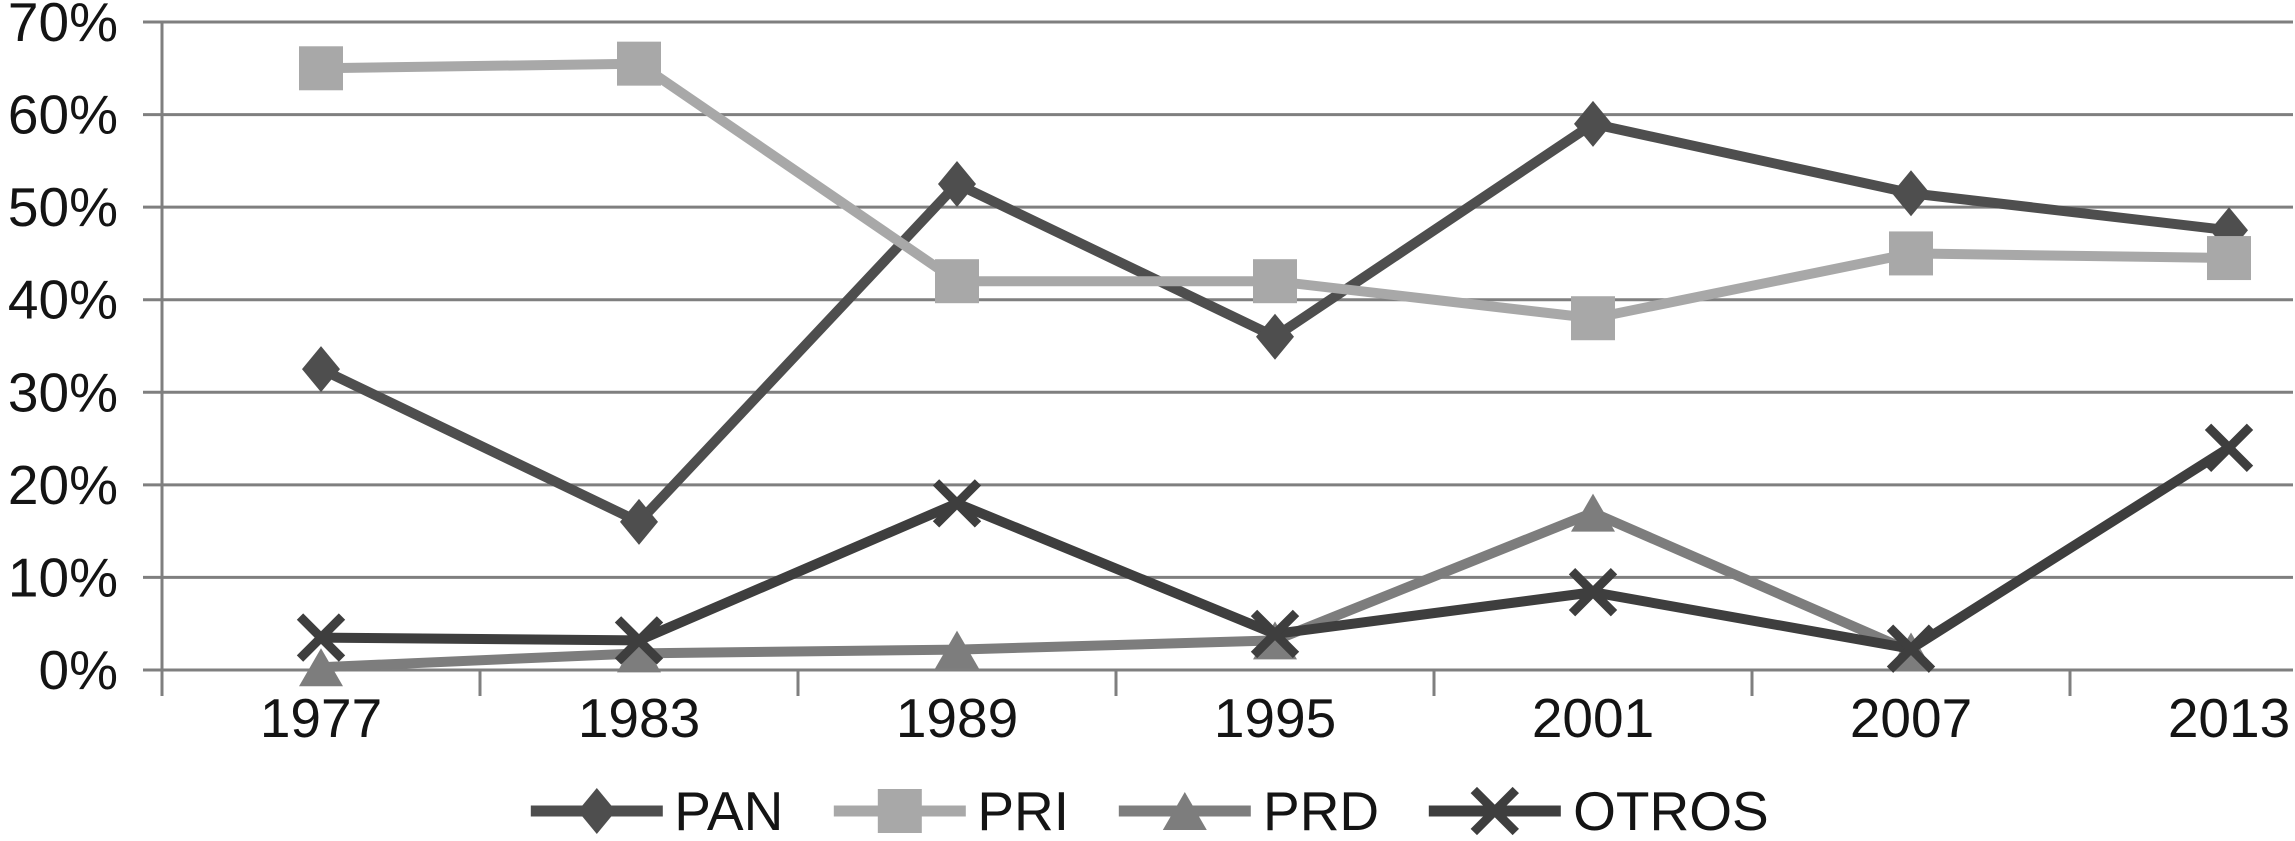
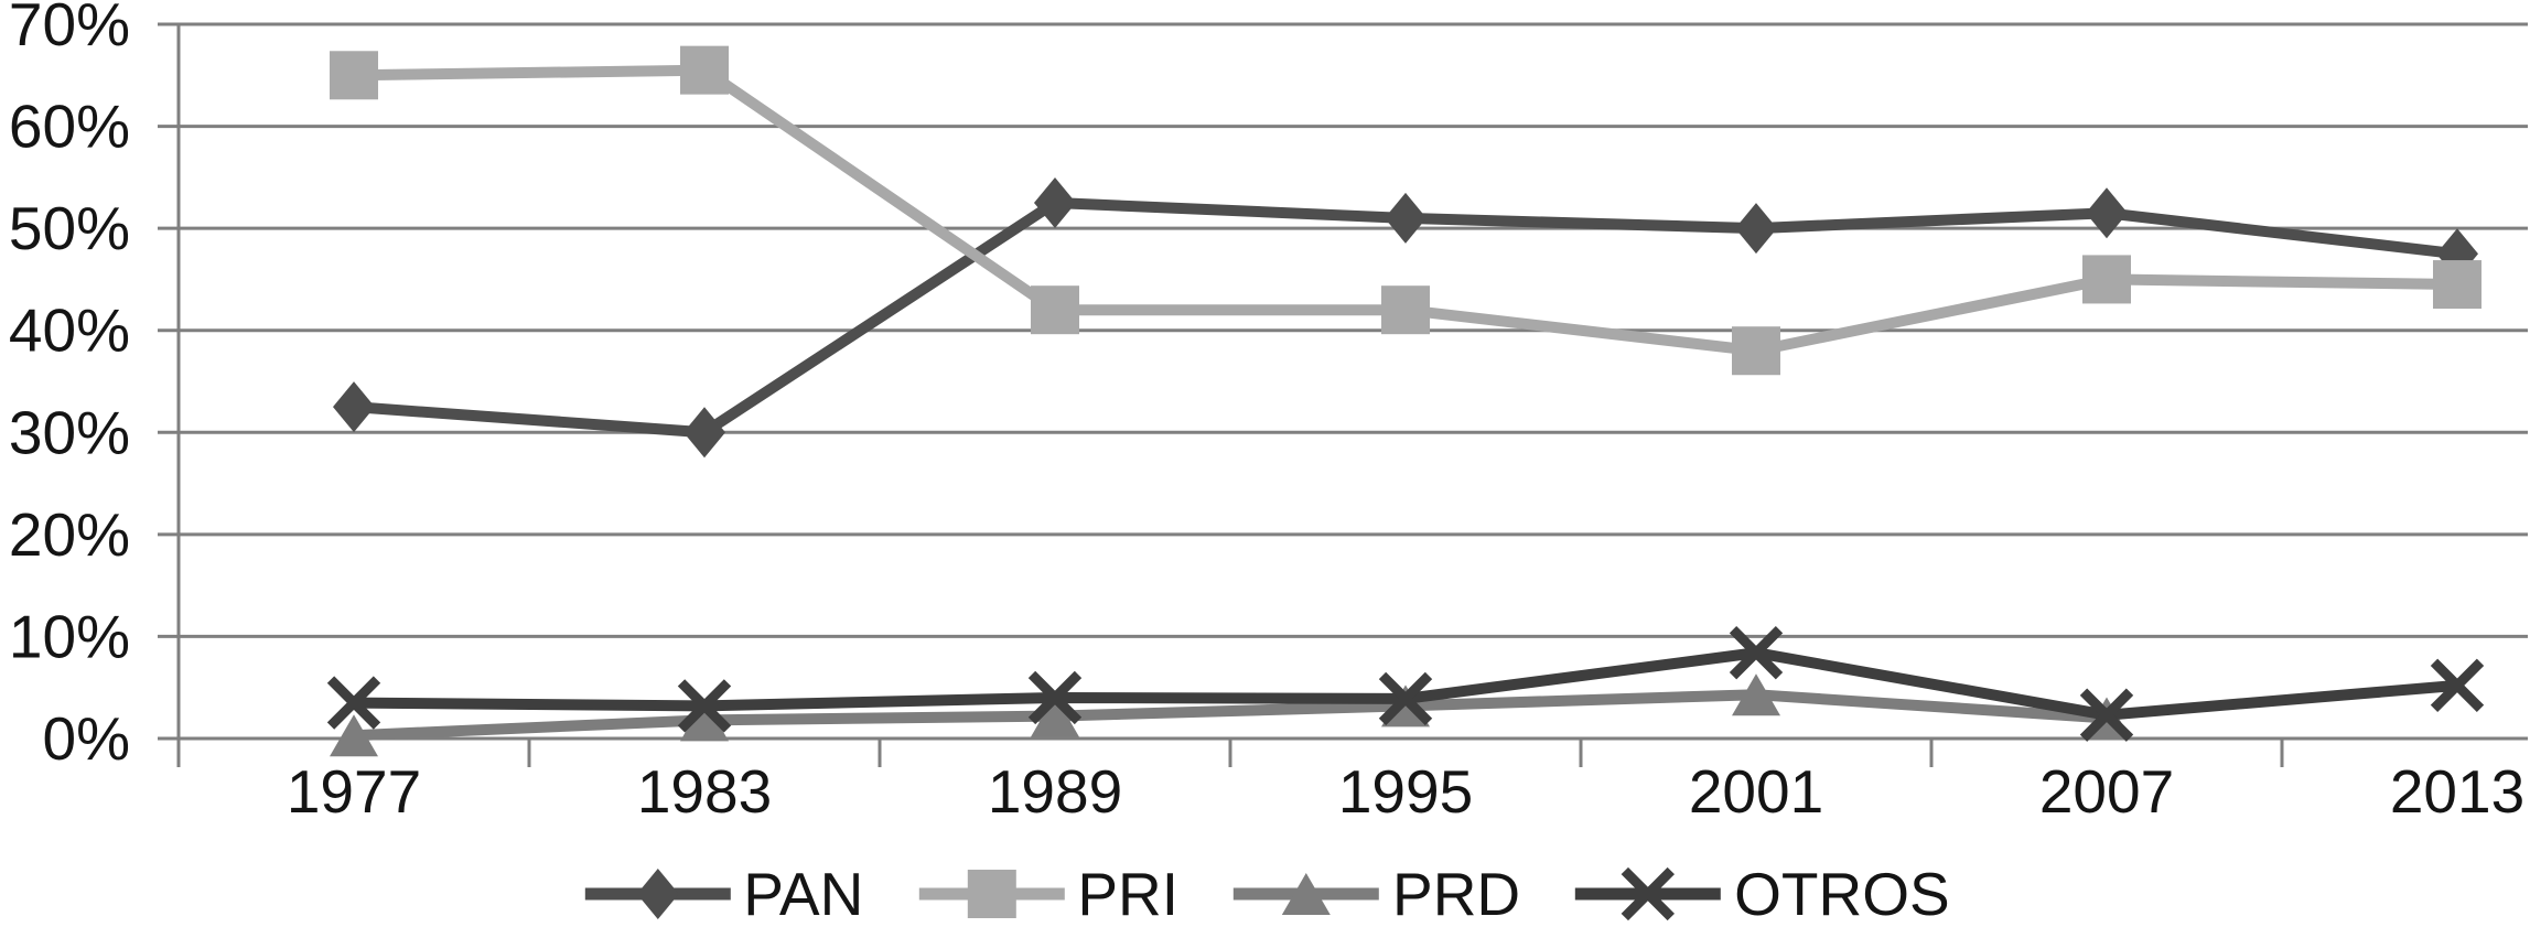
PAN/1983: 16% -> 30%
OTROS/1989: 18% -> 4%
PAN/1995: 36% -> 51%
PAN/2001: 59% -> 50%
PRD/2001: 17% -> 4%
OTROS/2013: 24% -> 5%
